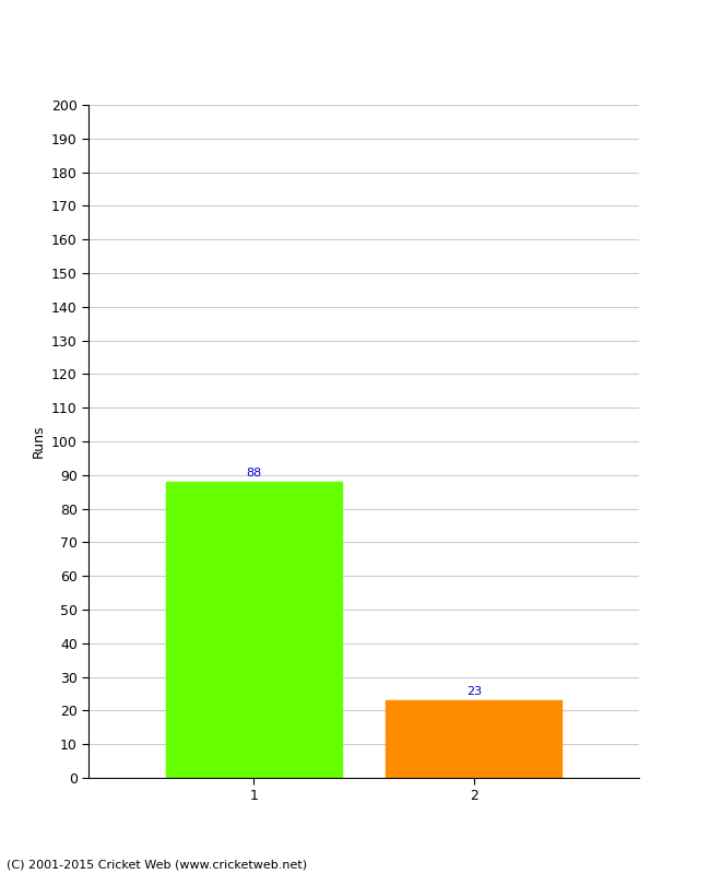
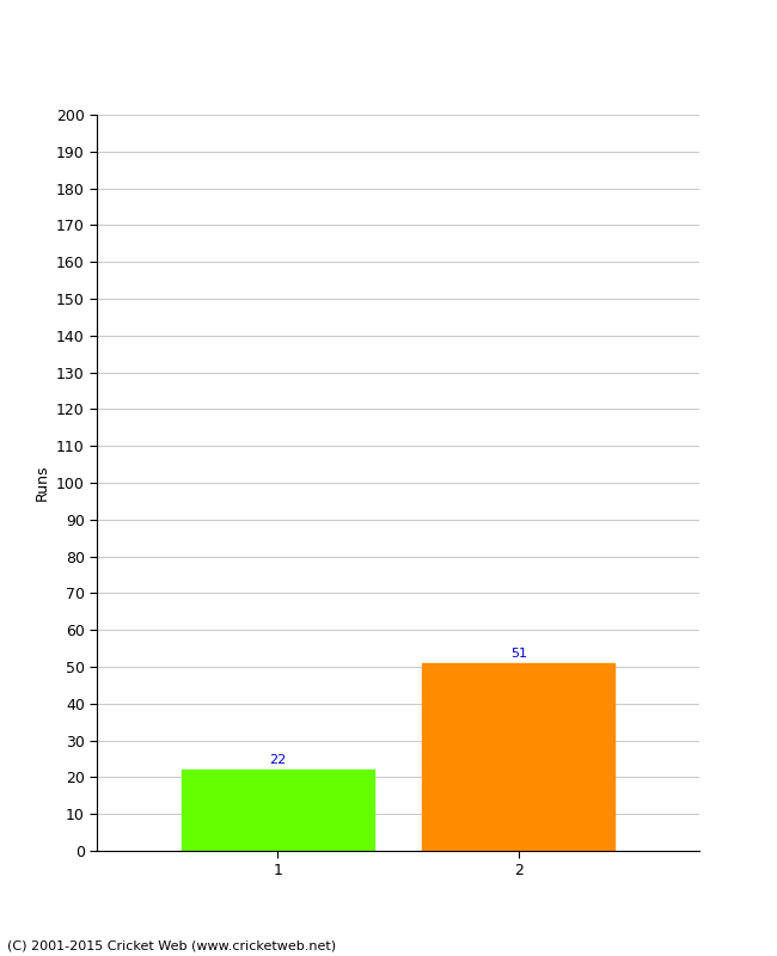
1: 88 -> 22
2: 23 -> 51
